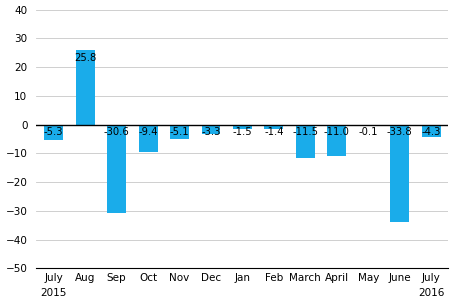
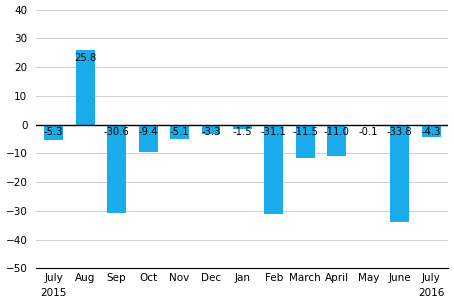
Feb: -1.4 -> -31.1
